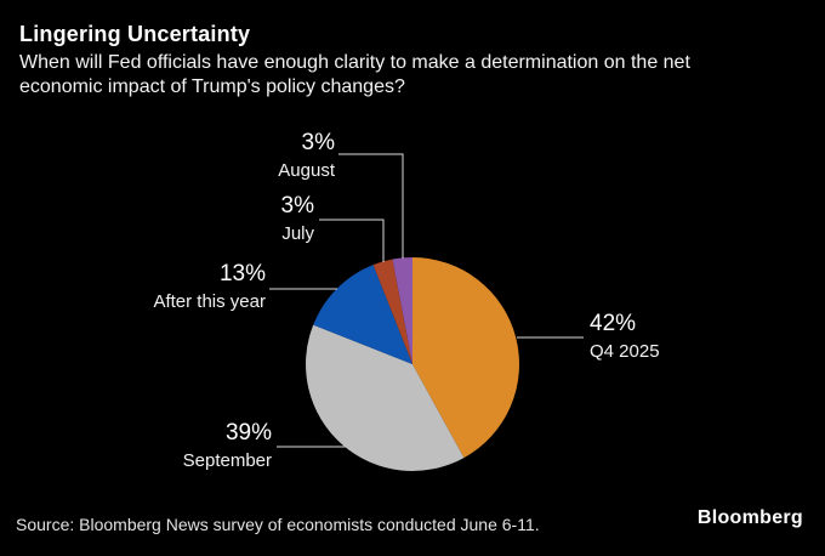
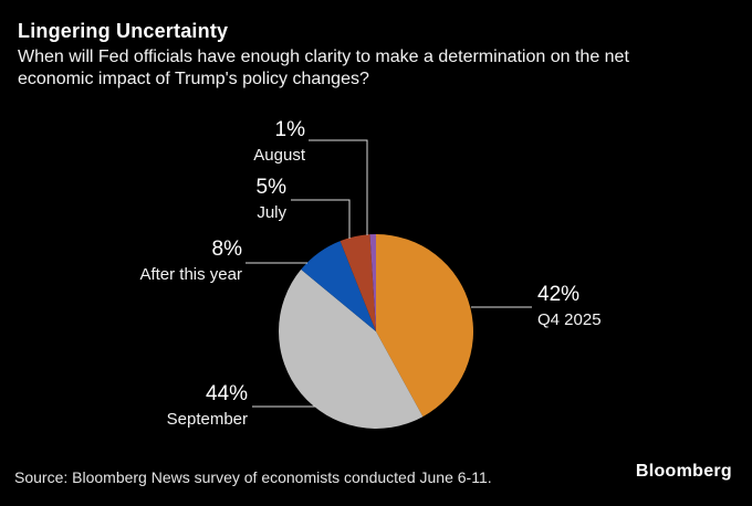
September: 39% -> 44%
After this year: 13% -> 8%
July: 3% -> 5%
August: 3% -> 1%
